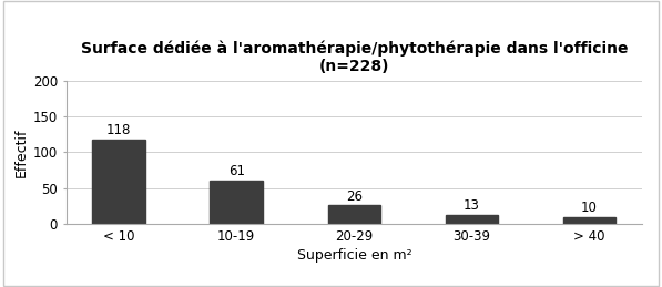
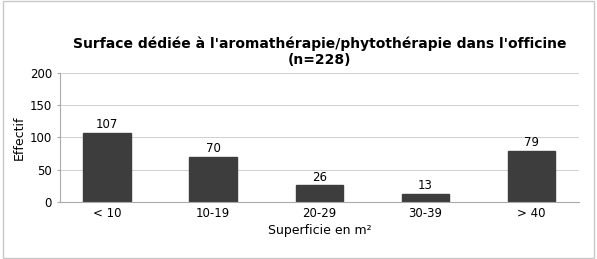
< 10: 118 -> 107
10-19: 61 -> 70
> 40: 10 -> 79
